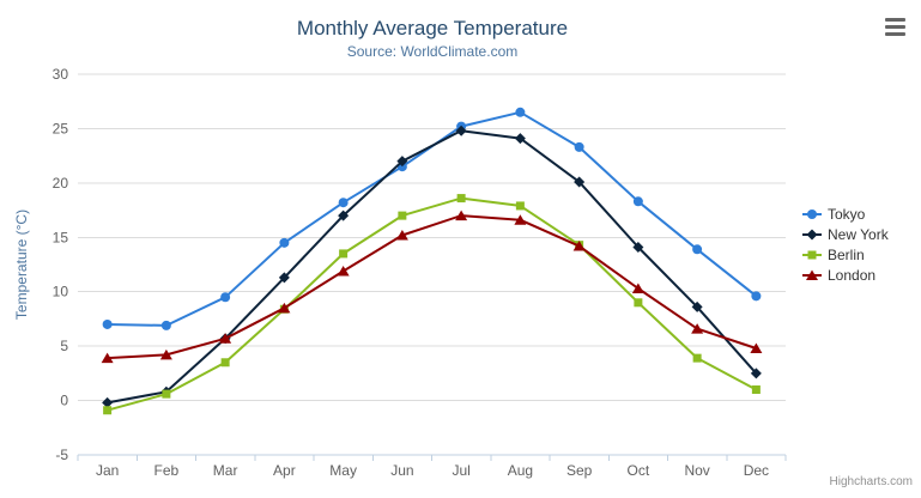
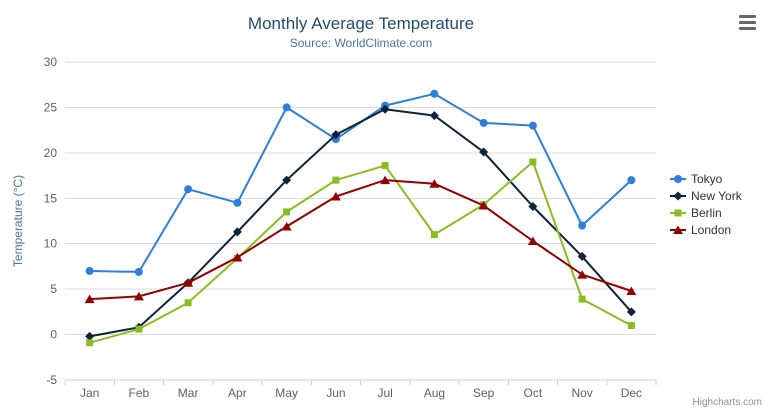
Tokyo/Mar: 10 -> 16
Tokyo/May: 18 -> 25
Berlin/Aug: 18 -> 11
Tokyo/Oct: 18 -> 23
Berlin/Oct: 9 -> 19
Tokyo/Nov: 14 -> 12
Tokyo/Dec: 10 -> 17
